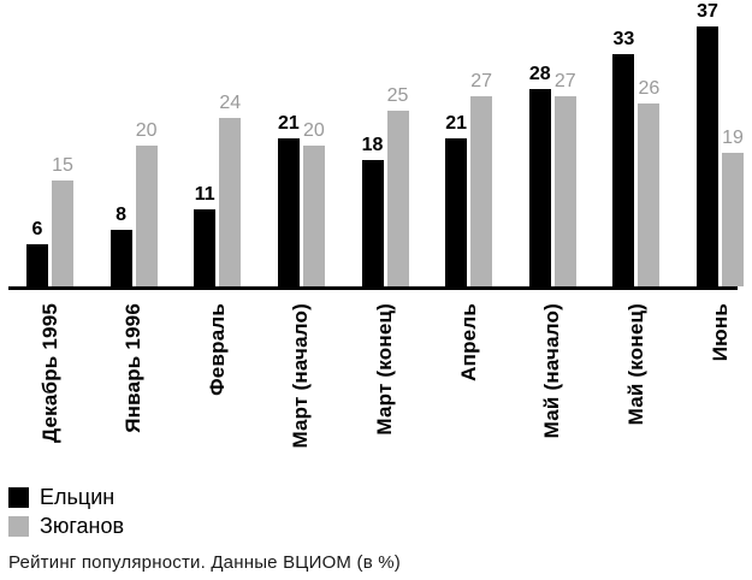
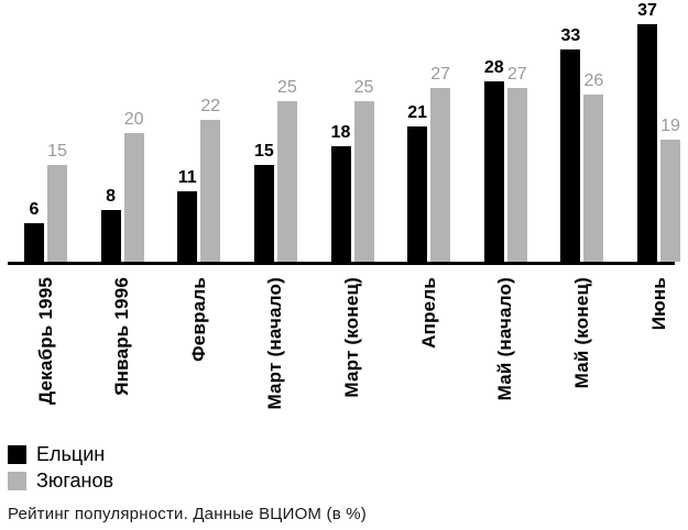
Зюганов/Февраль: 24 -> 22
Ельцин/Март (начало): 21 -> 15
Зюганов/Март (начало): 20 -> 25
